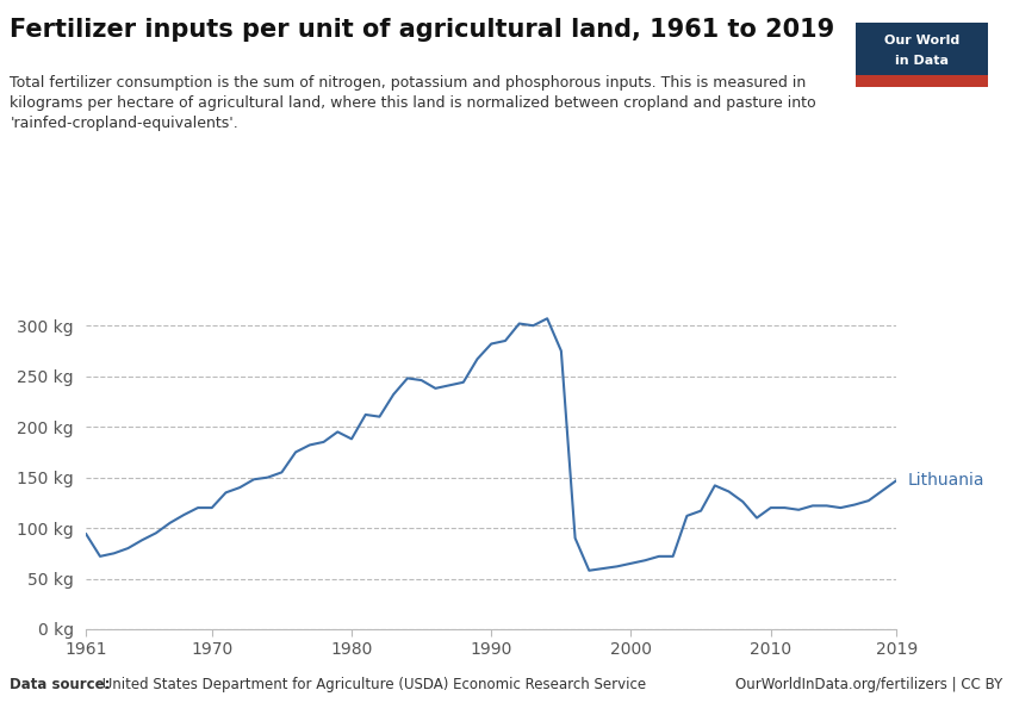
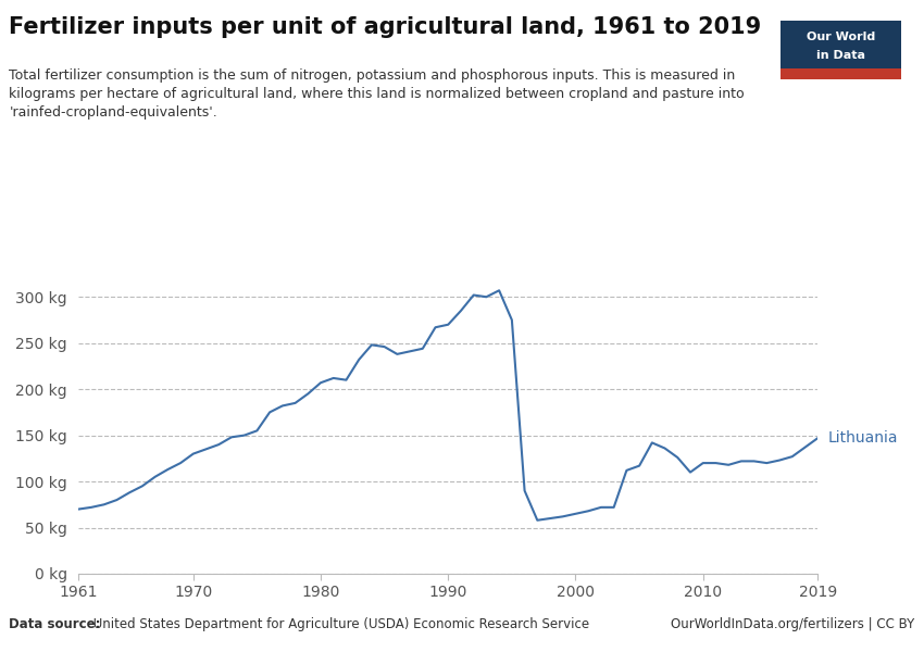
1961: 94 kg -> 70 kg
1970: 120 kg -> 130 kg
1980: 188 kg -> 207 kg
1990: 282 kg -> 270 kg
